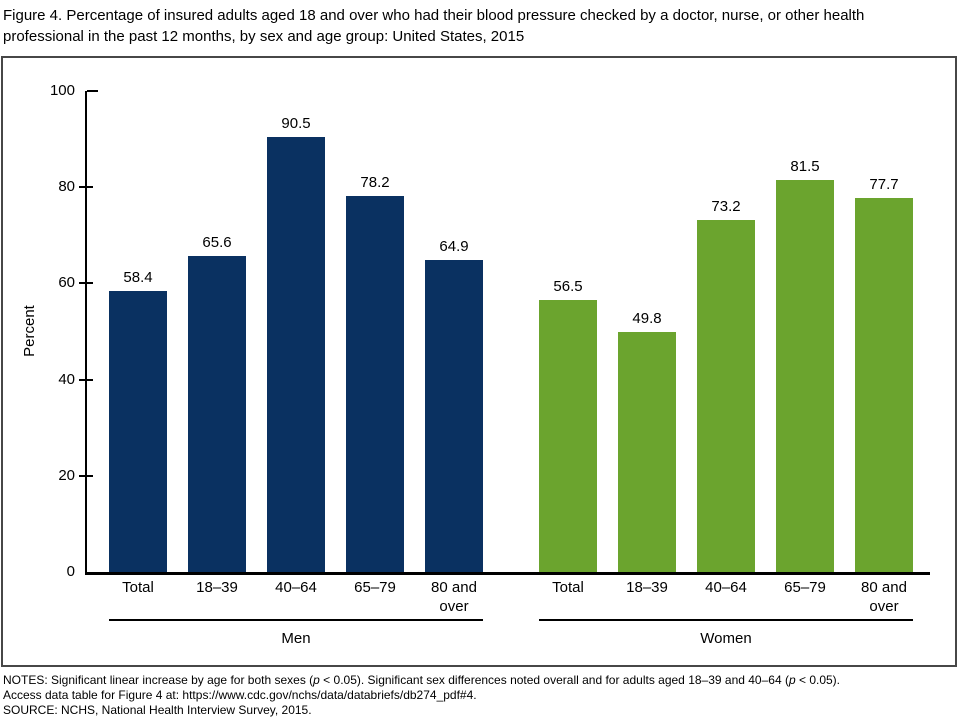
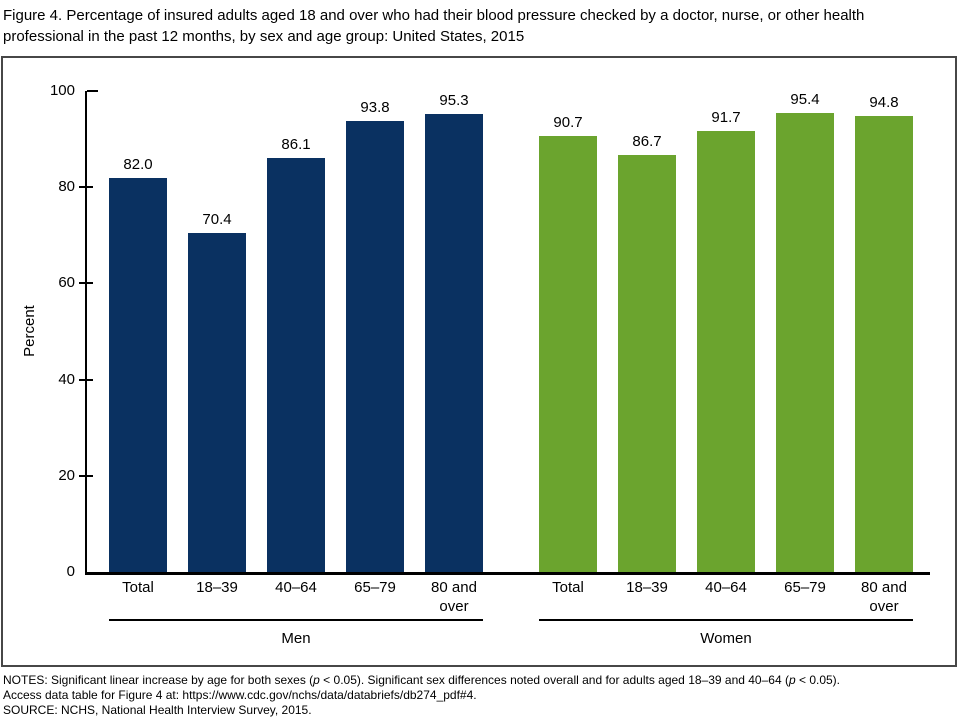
Men/Total: 58.4 -> 82.0
Women/Total: 56.5 -> 90.7
Men/18–39: 65.6 -> 70.4
Women/18–39: 49.8 -> 86.7
Men/40–64: 90.5 -> 86.1
Women/40–64: 73.2 -> 91.7
Men/65–79: 78.2 -> 93.8
Women/65–79: 81.5 -> 95.4
Men/80 and over: 64.9 -> 95.3
Women/80 and over: 77.7 -> 94.8
